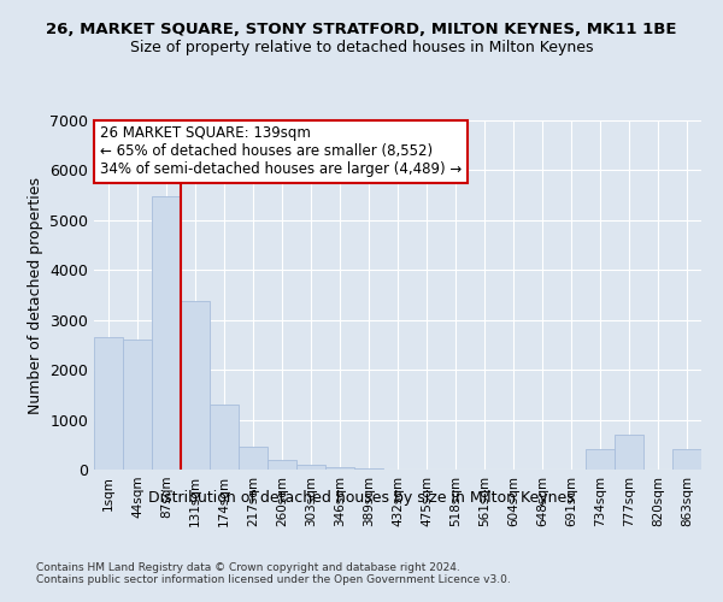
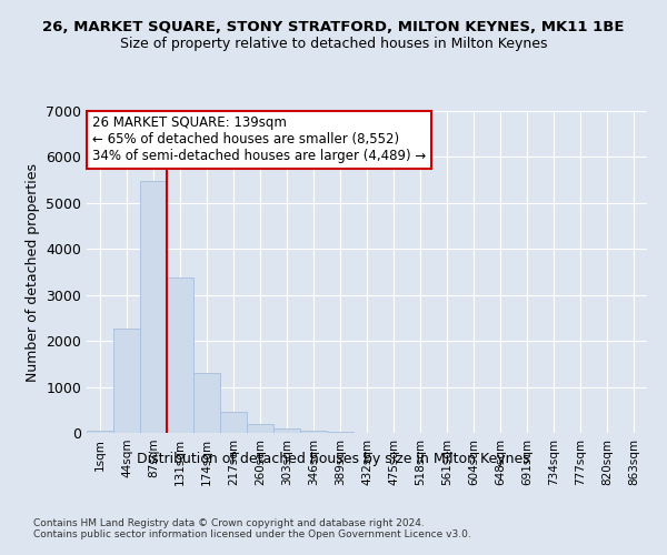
1sqm: 2650 -> 50
44sqm: 2600 -> 2280
734sqm: 400 -> 0
777sqm: 700 -> 0
863sqm: 400 -> 0
